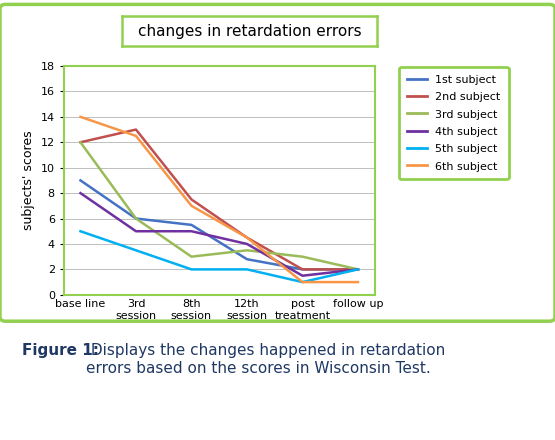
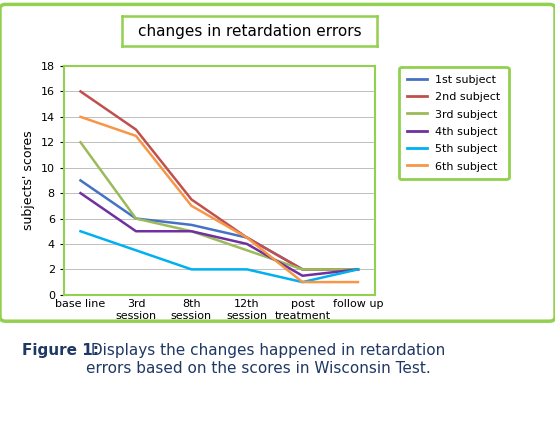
2nd subject/base line: 12.0 -> 16.0
3rd subject/8th session: 3.0 -> 5.0
1st subject/12th session: 2.8 -> 4.5
3rd subject/post treatment: 3.0 -> 2.0
